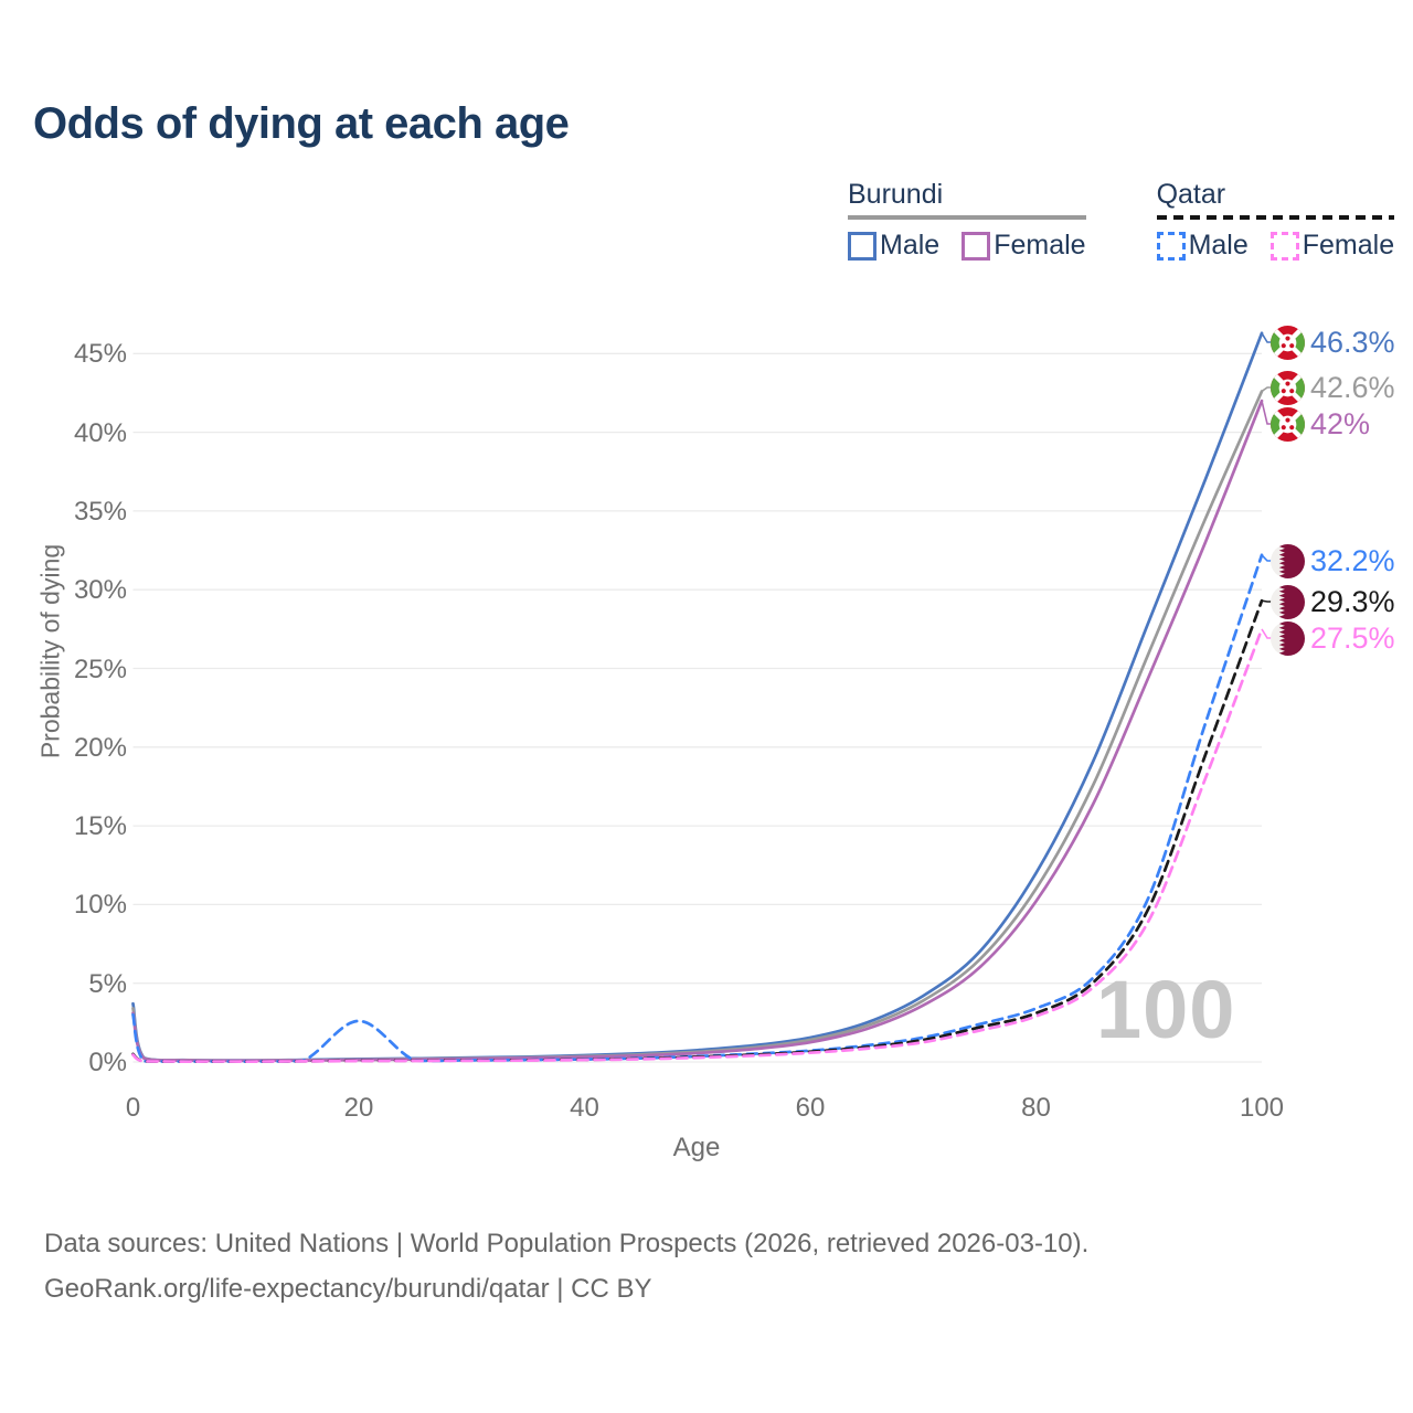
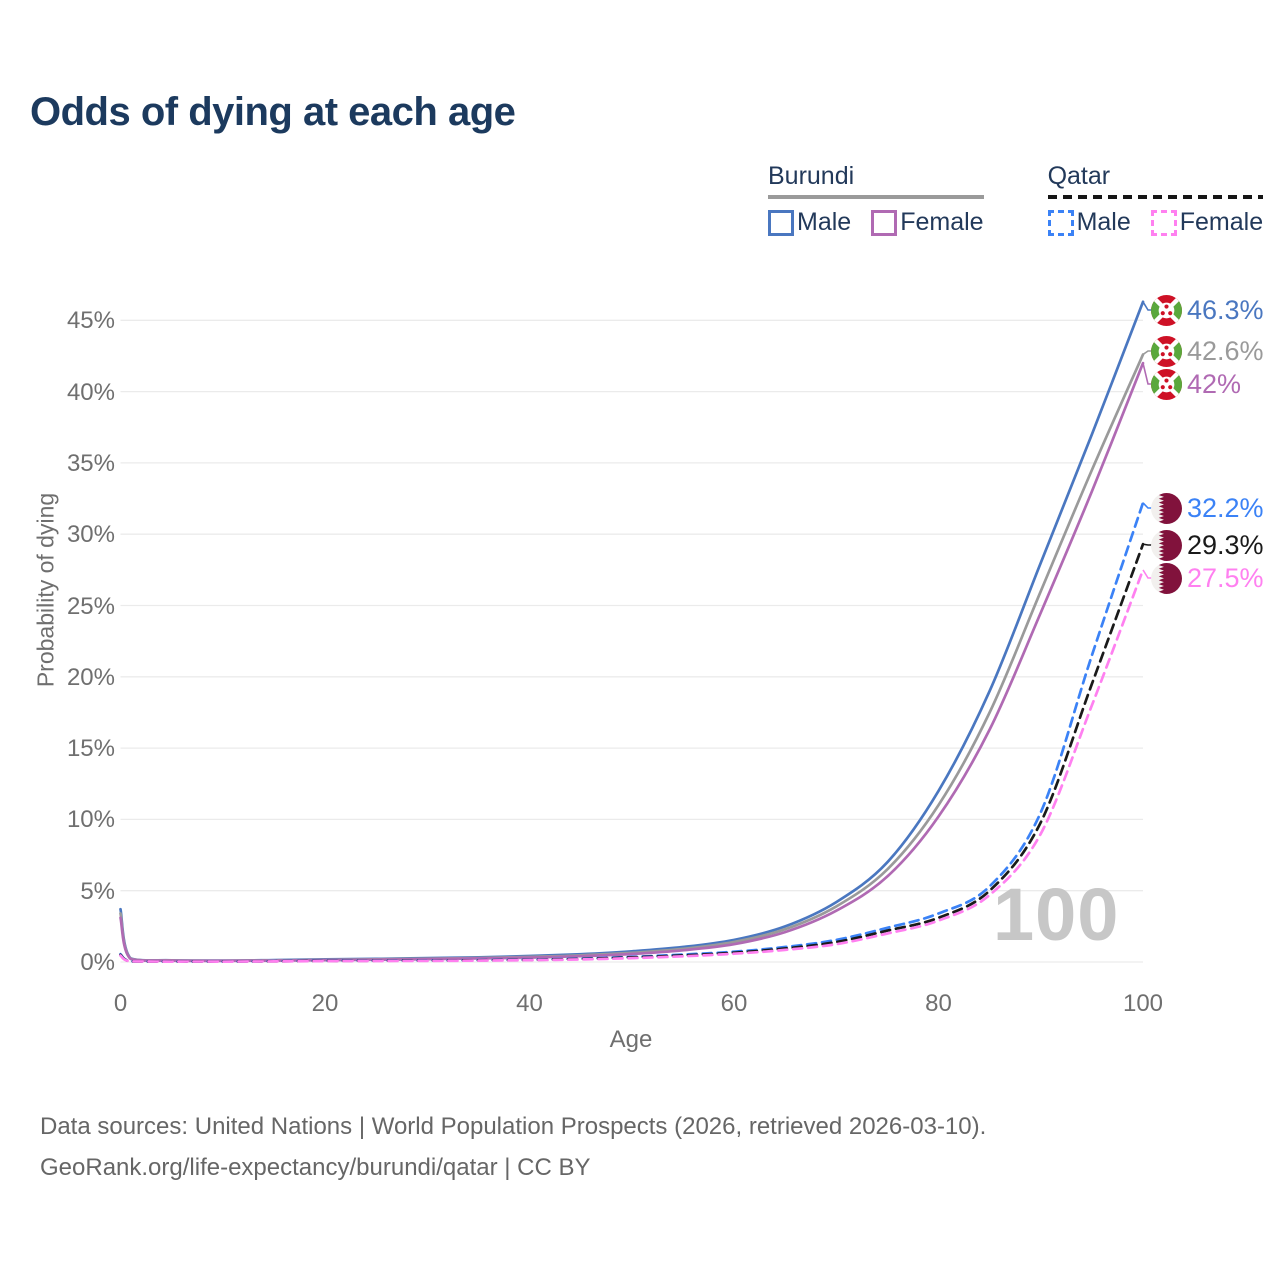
Qatar Male/0: 3.0% -> 0.6%
Qatar Male/20: 2.6% -> 0.1%
